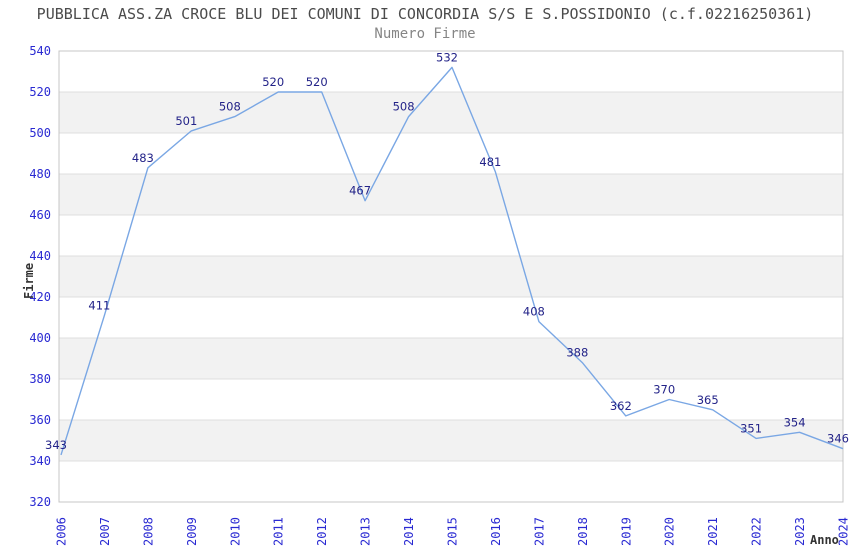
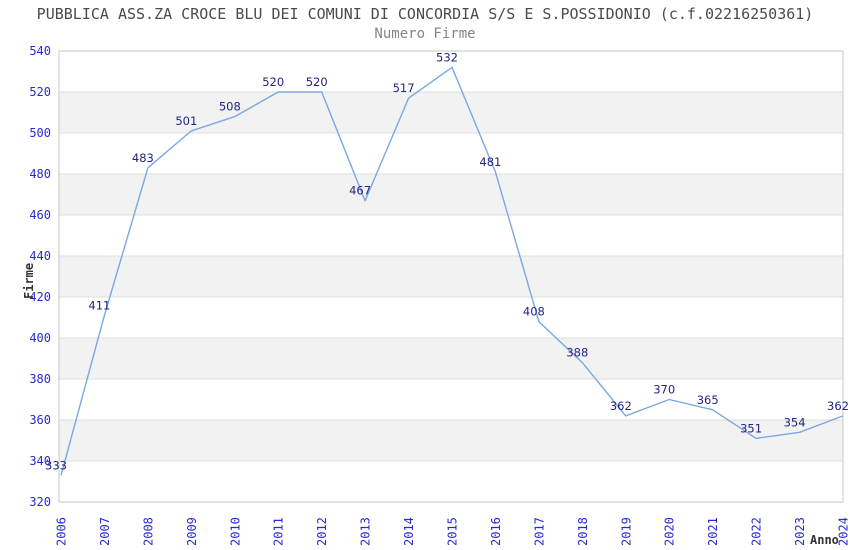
2006: 343 -> 333
2014: 508 -> 517
2024: 346 -> 362
